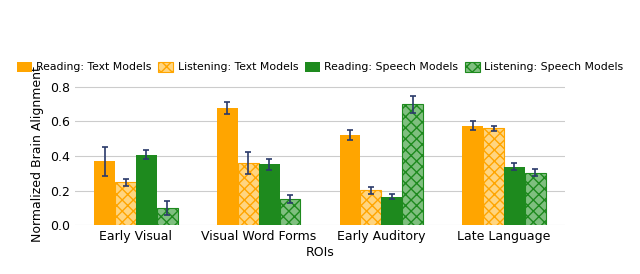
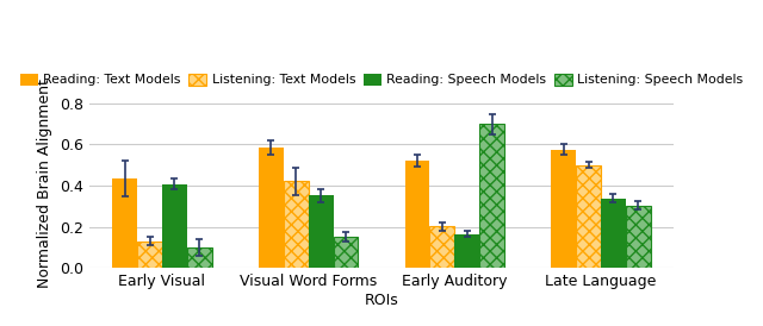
Reading: Text Models/Early Visual: 0.37 -> 0.43
Listening: Text Models/Early Visual: 0.25 -> 0.13
Reading: Text Models/Visual Word Forms: 0.68 -> 0.59
Listening: Text Models/Visual Word Forms: 0.36 -> 0.42
Listening: Text Models/Late Language: 0.56 -> 0.50
